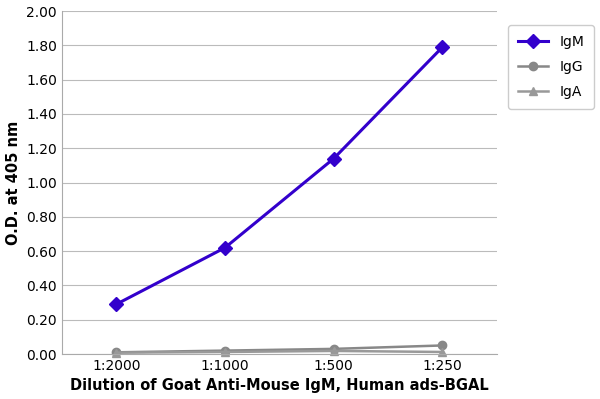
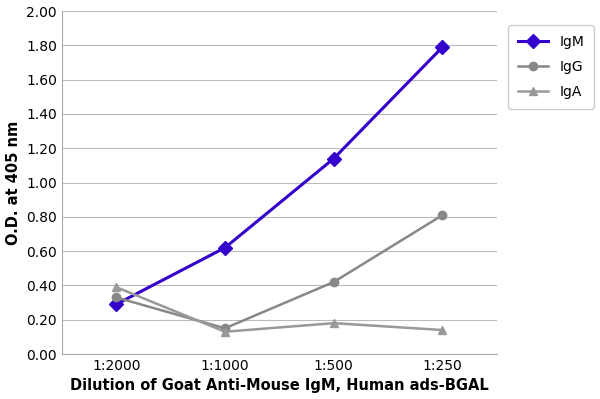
IgG/1:2000: 0.01 -> 0.33
IgA/1:2000: 0.01 -> 0.39
IgG/1:1000: 0.02 -> 0.15
IgA/1:1000: 0.01 -> 0.13
IgG/1:500: 0.03 -> 0.42
IgA/1:500: 0.02 -> 0.18
IgG/1:250: 0.05 -> 0.81
IgA/1:250: 0.01 -> 0.14
